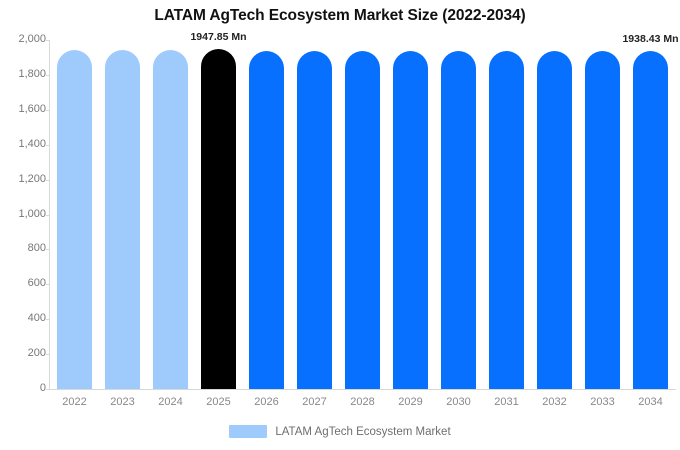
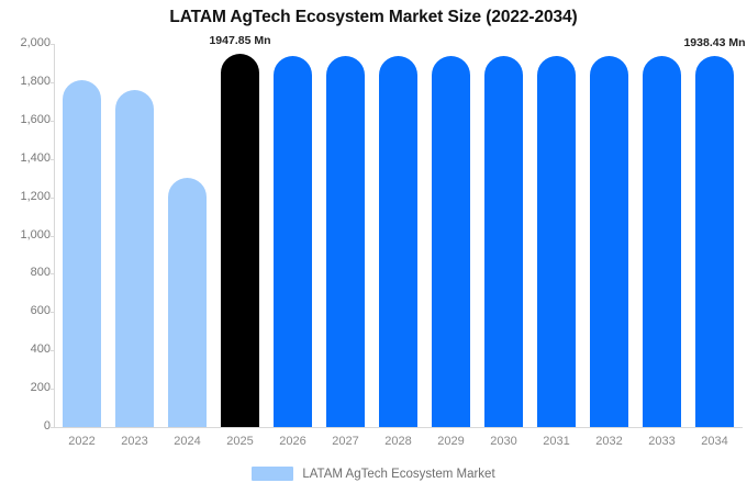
2022: 1940 -> 1810
2023: 1940 -> 1760
2024: 1940 -> 1300
